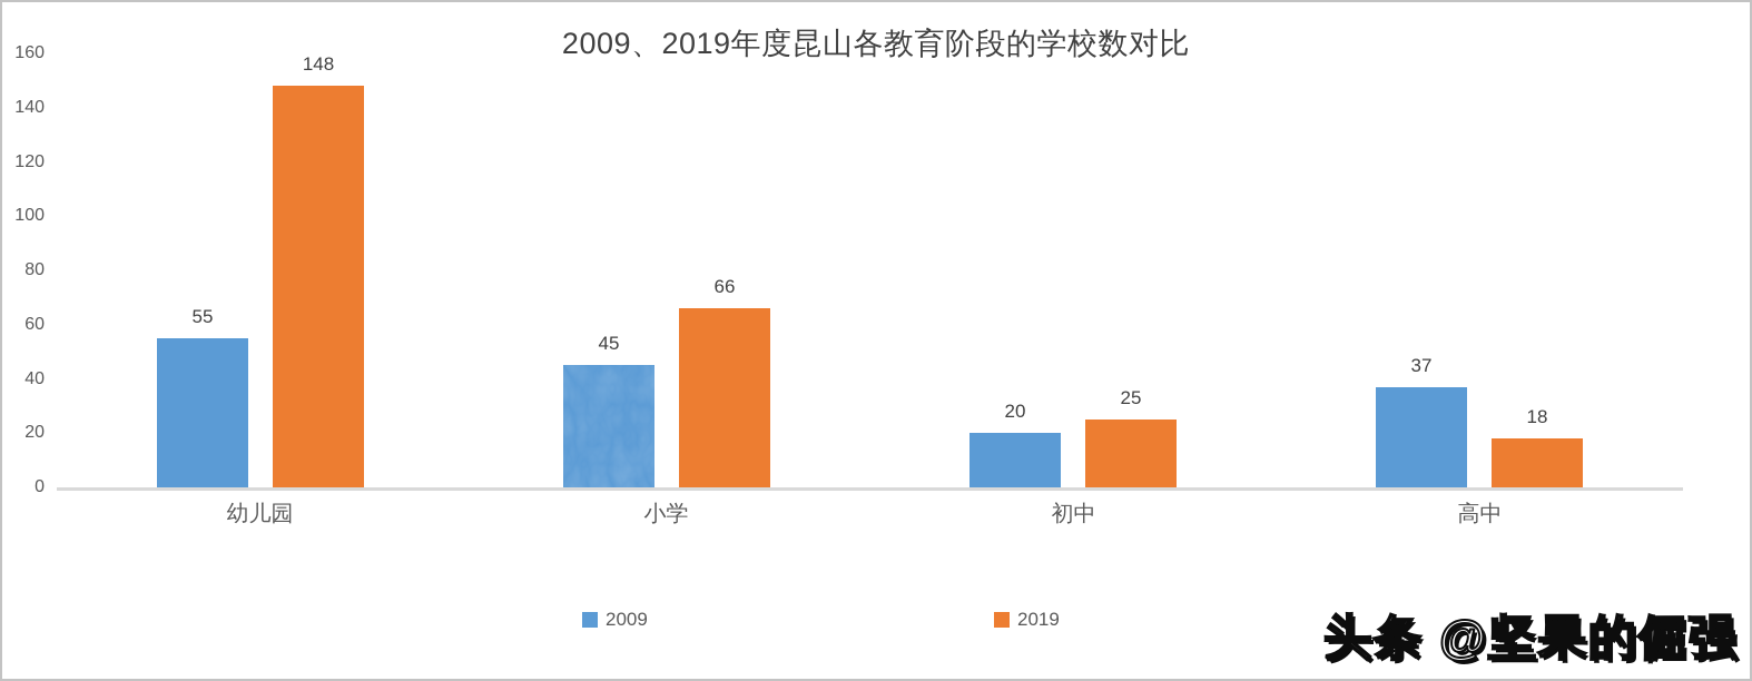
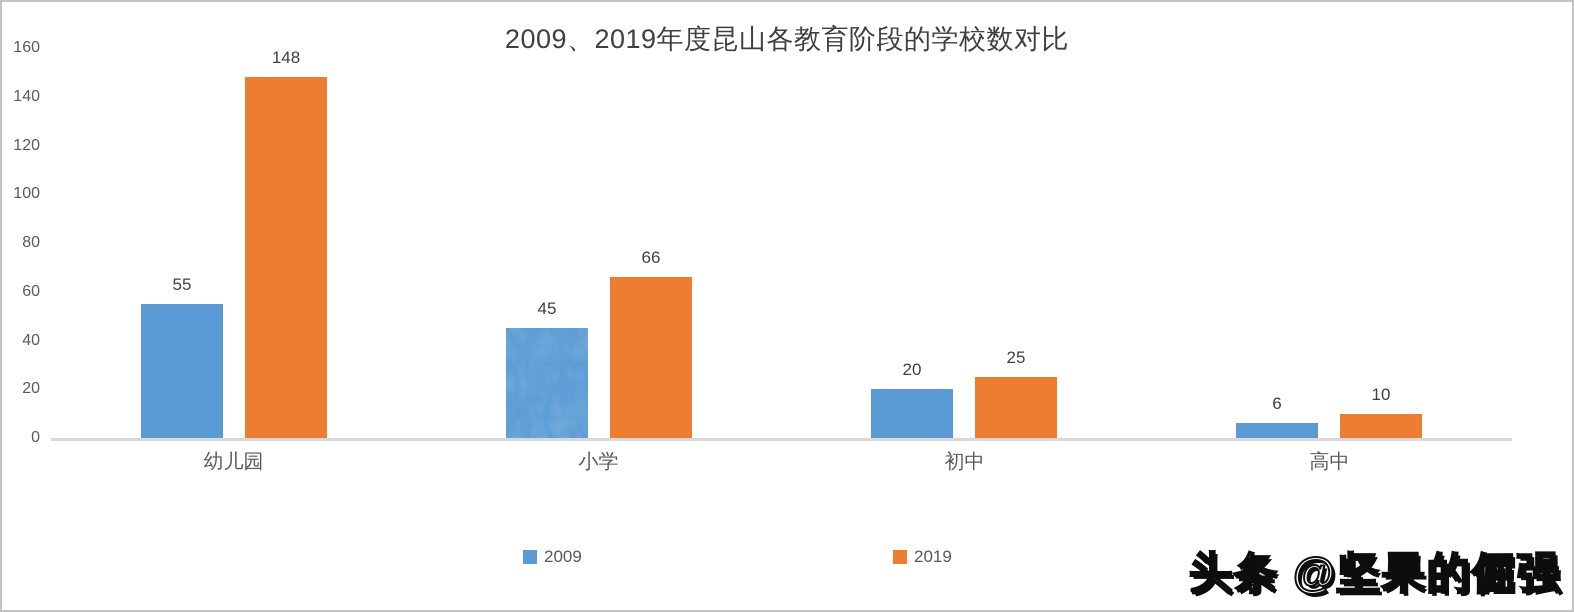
2009/高中: 37 -> 6
2019/高中: 18 -> 10
